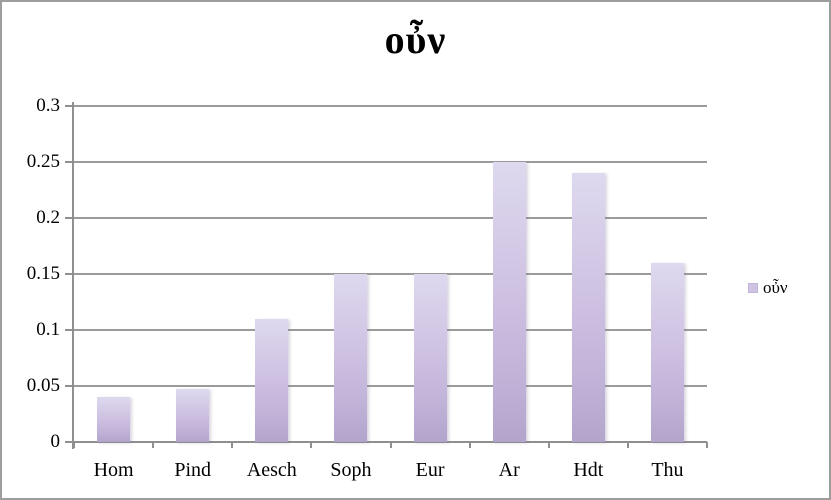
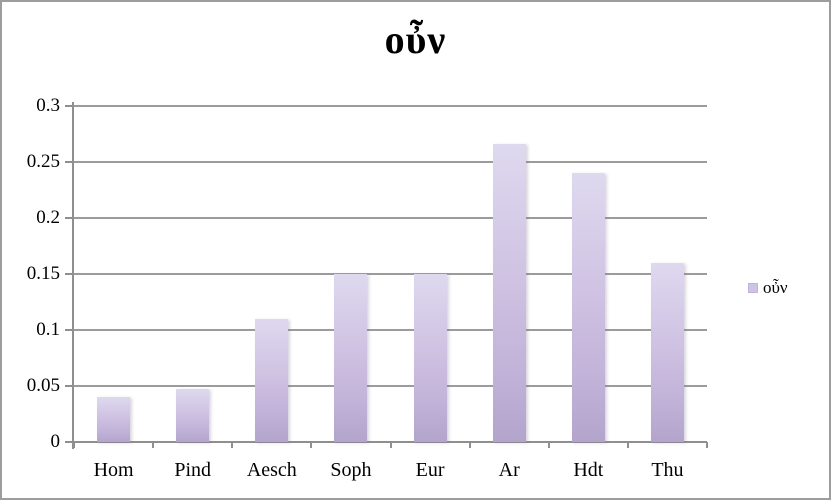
Ar: 0.250 -> 0.266
